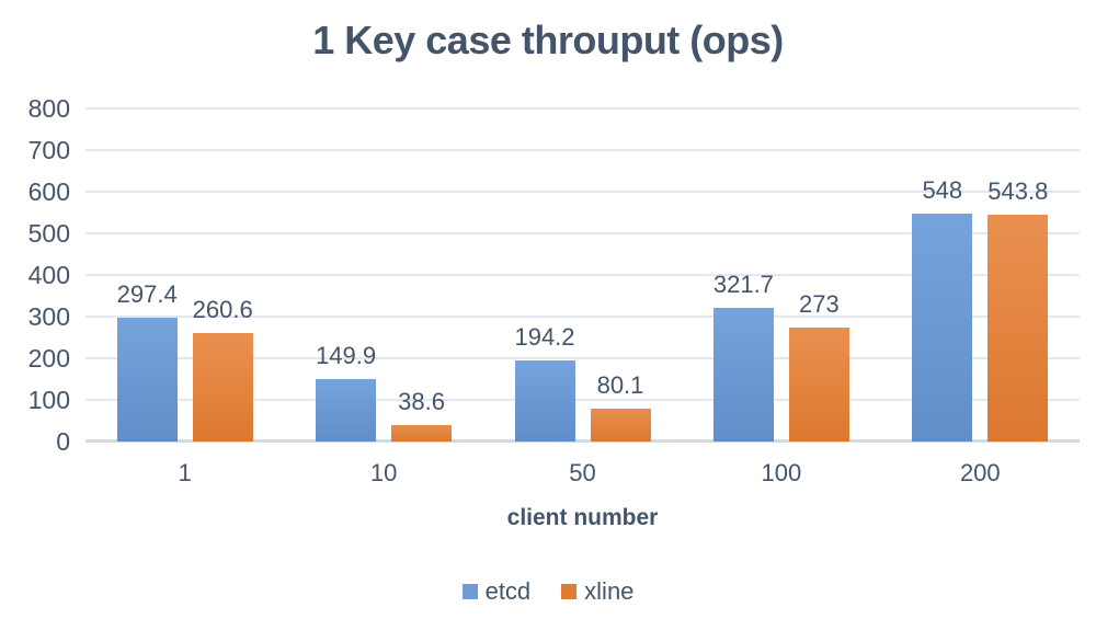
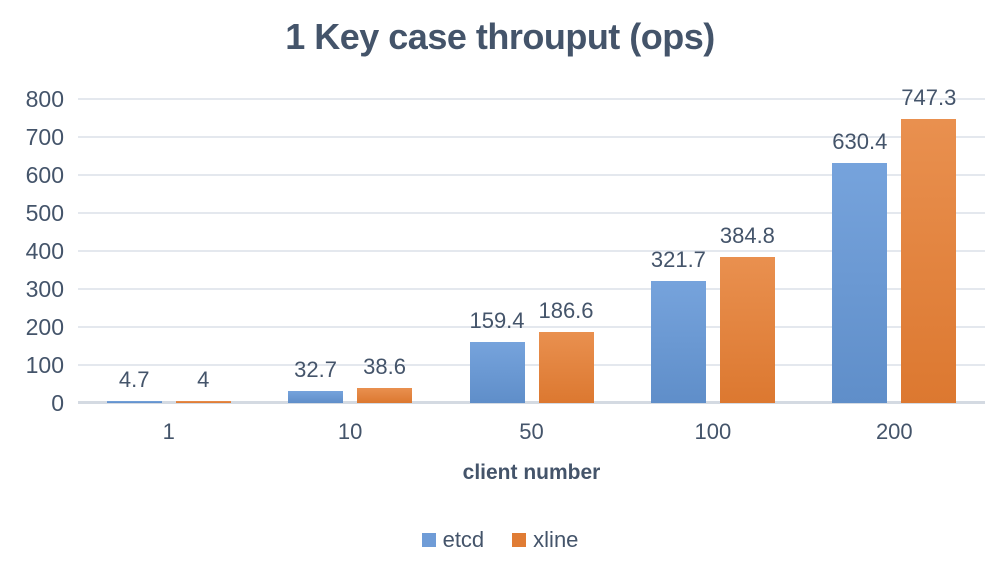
etcd/1: 297.4 -> 4.7
xline/1: 260.6 -> 4
etcd/10: 149.9 -> 32.7
etcd/50: 194.2 -> 159.4
xline/50: 80.1 -> 186.6
xline/100: 273 -> 384.8
etcd/200: 548 -> 630.4
xline/200: 543.8 -> 747.3
